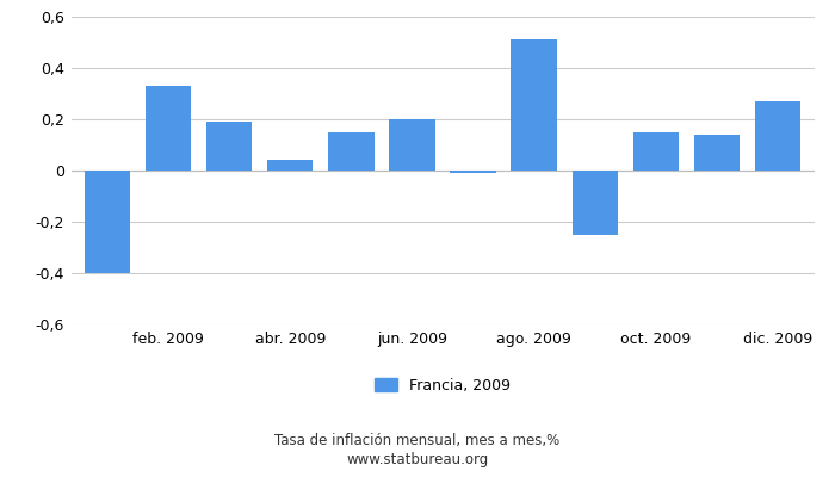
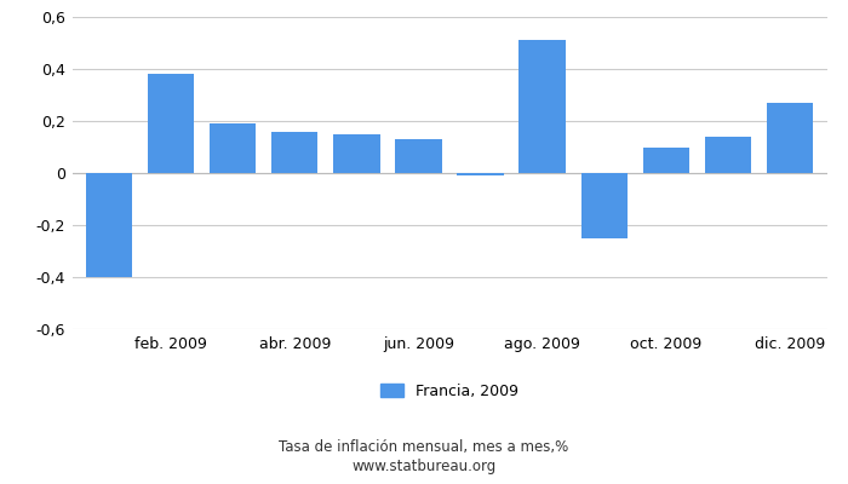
feb. 2009: 0,33 -> 0,38
abr. 2009: 0,04 -> 0,16
jun. 2009: 0,20 -> 0,13
oct. 2009: 0,15 -> 0,10
